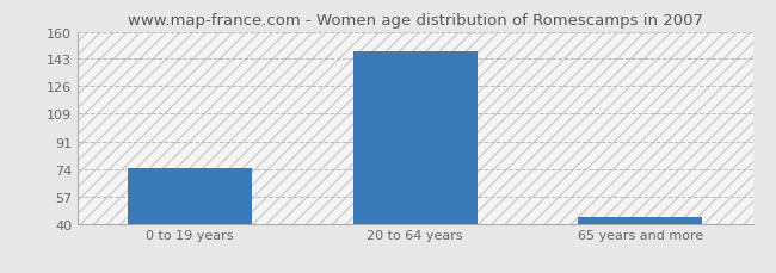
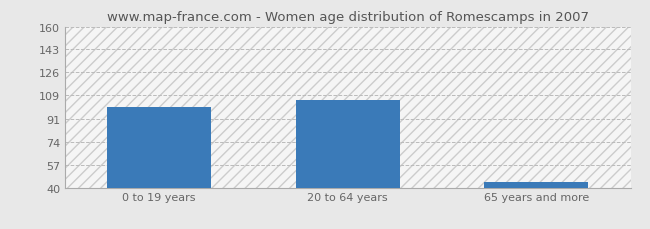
0 to 19 years: 75 -> 100
20 to 64 years: 148 -> 105
